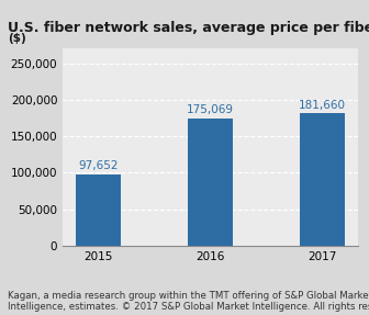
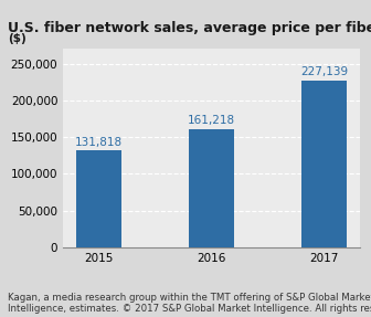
2015: 97,652 -> 131,818
2016: 175,069 -> 161,218
2017: 181,660 -> 227,139
